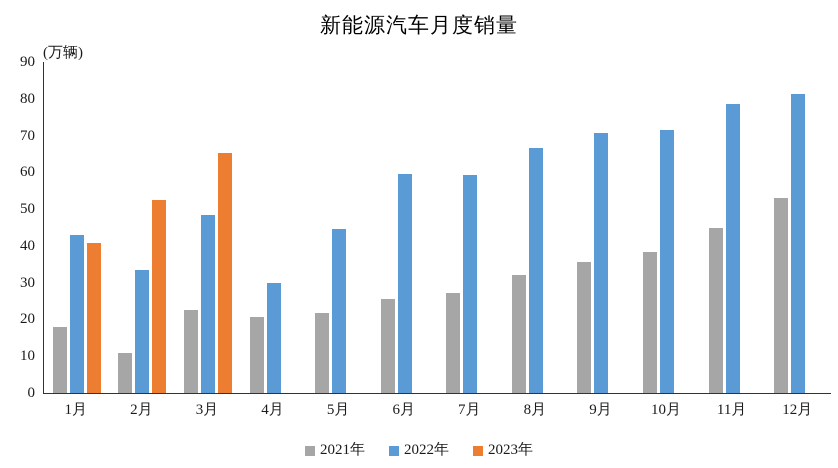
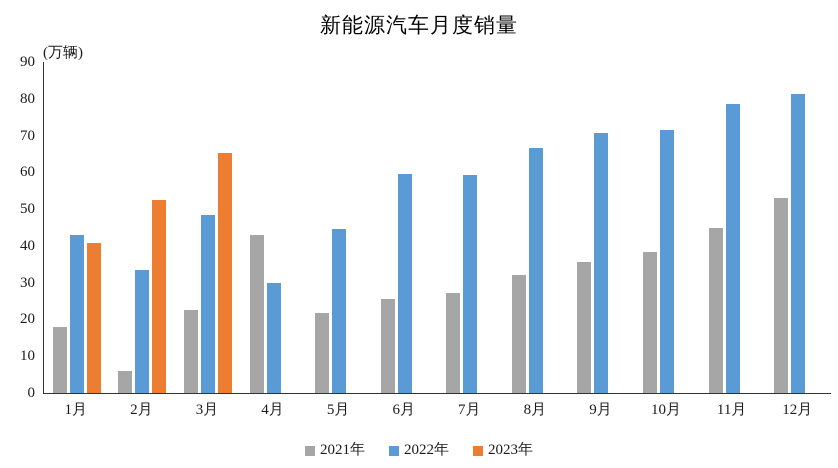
2021年/2月: 11 -> 6
2021年/4月: 21 -> 43
